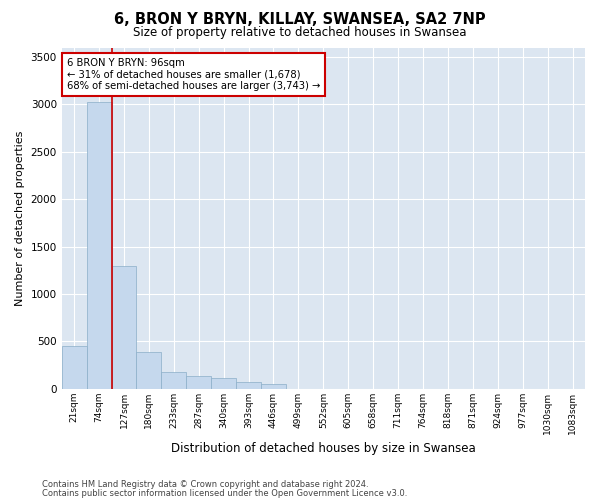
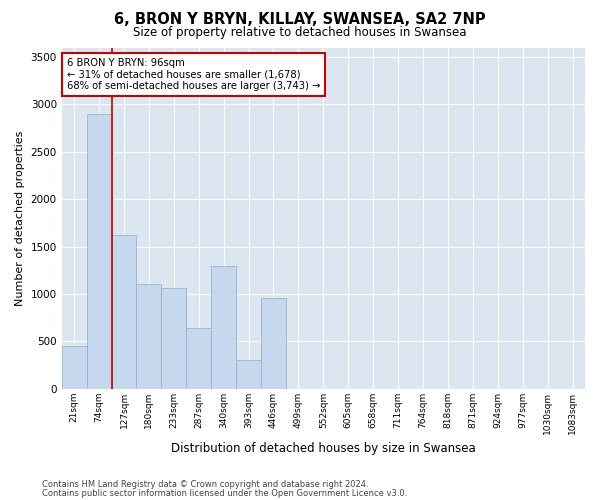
74sqm: 3020 -> 2900
127sqm: 1290 -> 1620
180sqm: 390 -> 1100
233sqm: 180 -> 1060
287sqm: 130 -> 640
340sqm: 120 -> 1300
393sqm: 70 -> 300
446sqm: 60 -> 960
